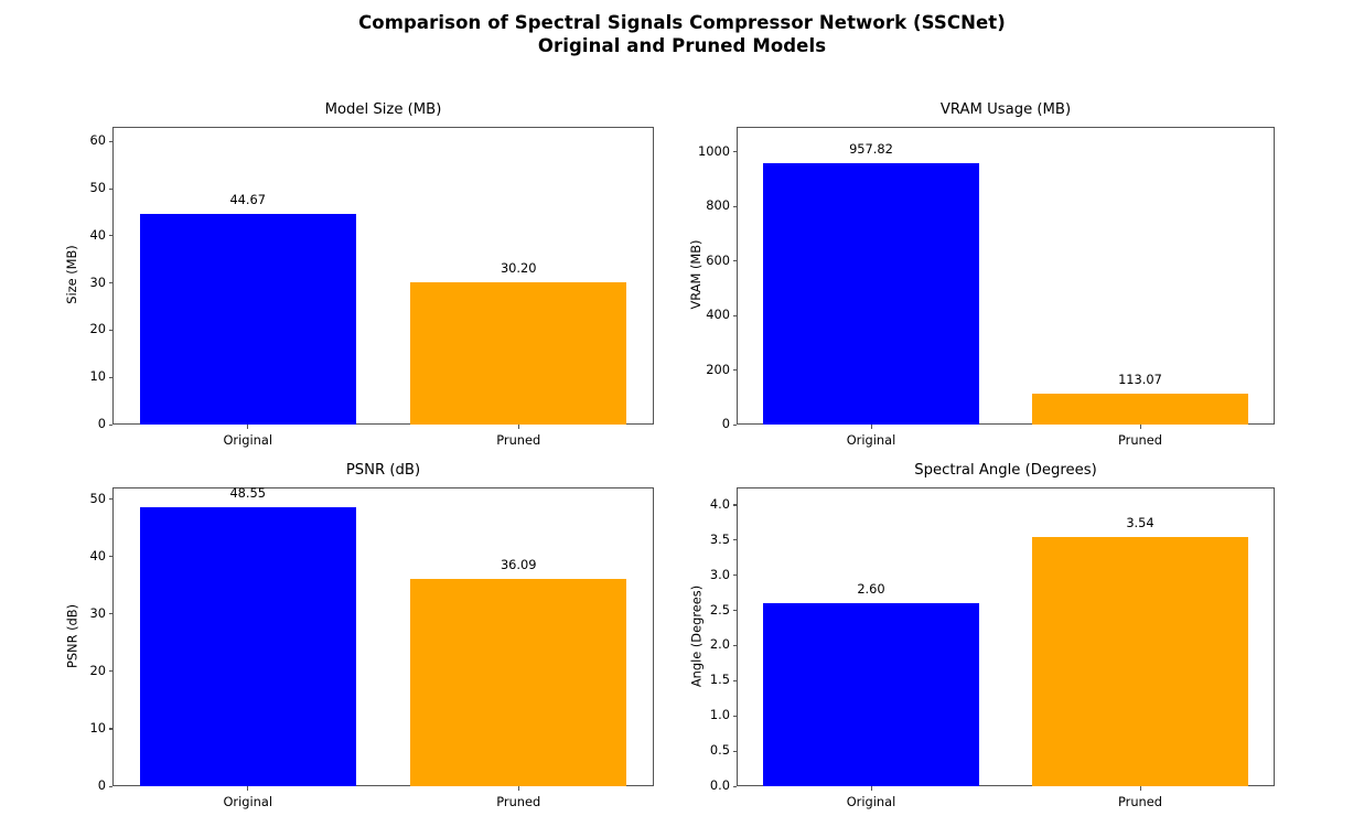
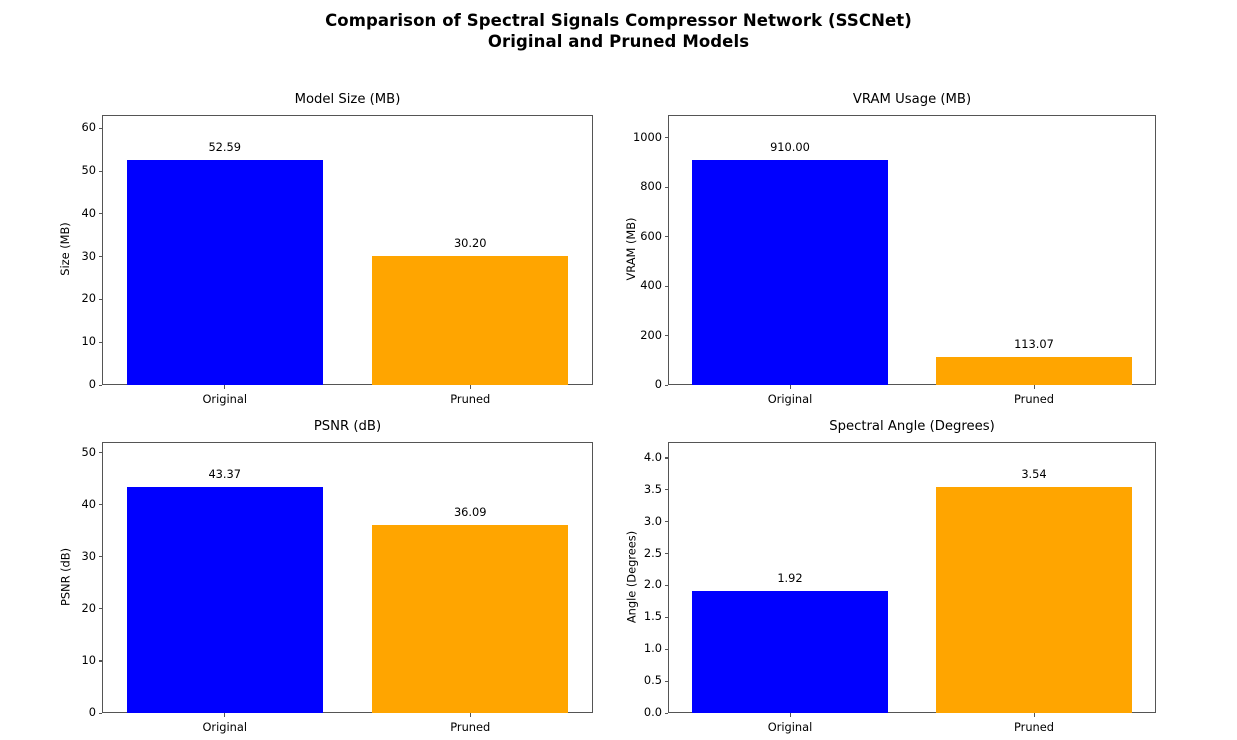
Model Size (MB)/Original: 44.67 -> 52.59
VRAM Usage (MB)/Original: 957.82 -> 910.00
PSNR (dB)/Original: 48.55 -> 43.37
Spectral Angle (Degrees)/Original: 2.60 -> 1.92
